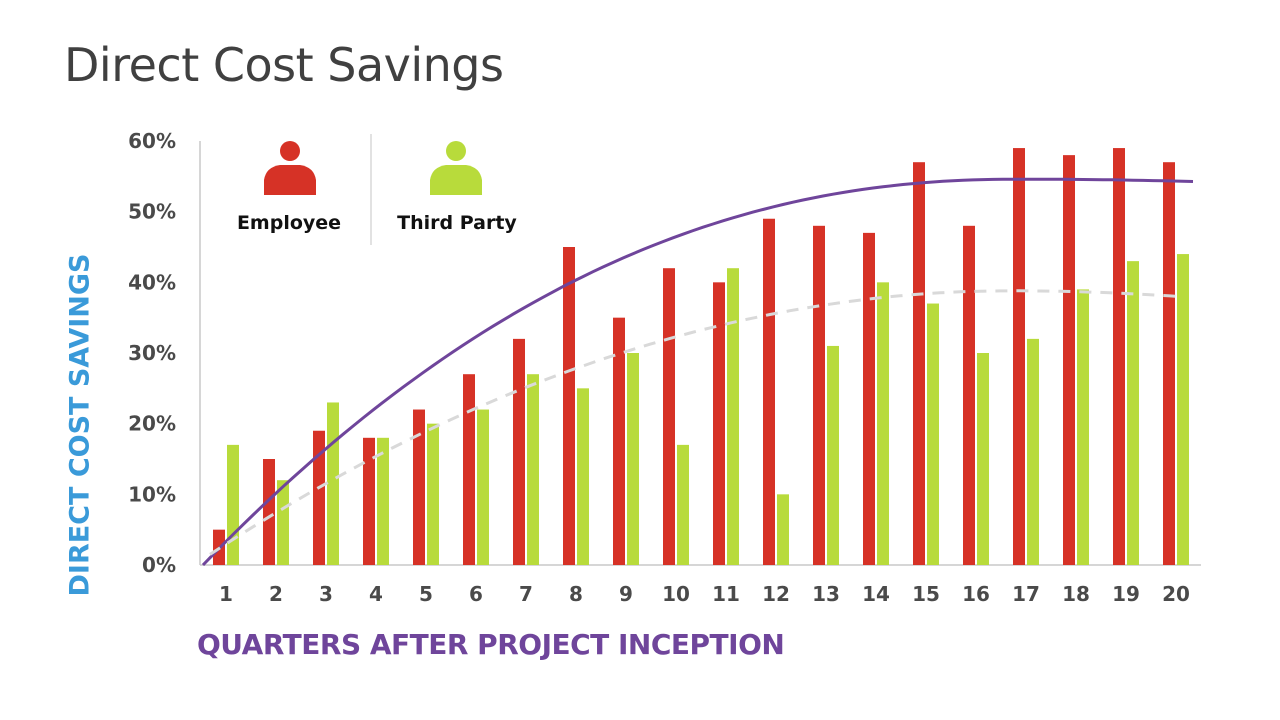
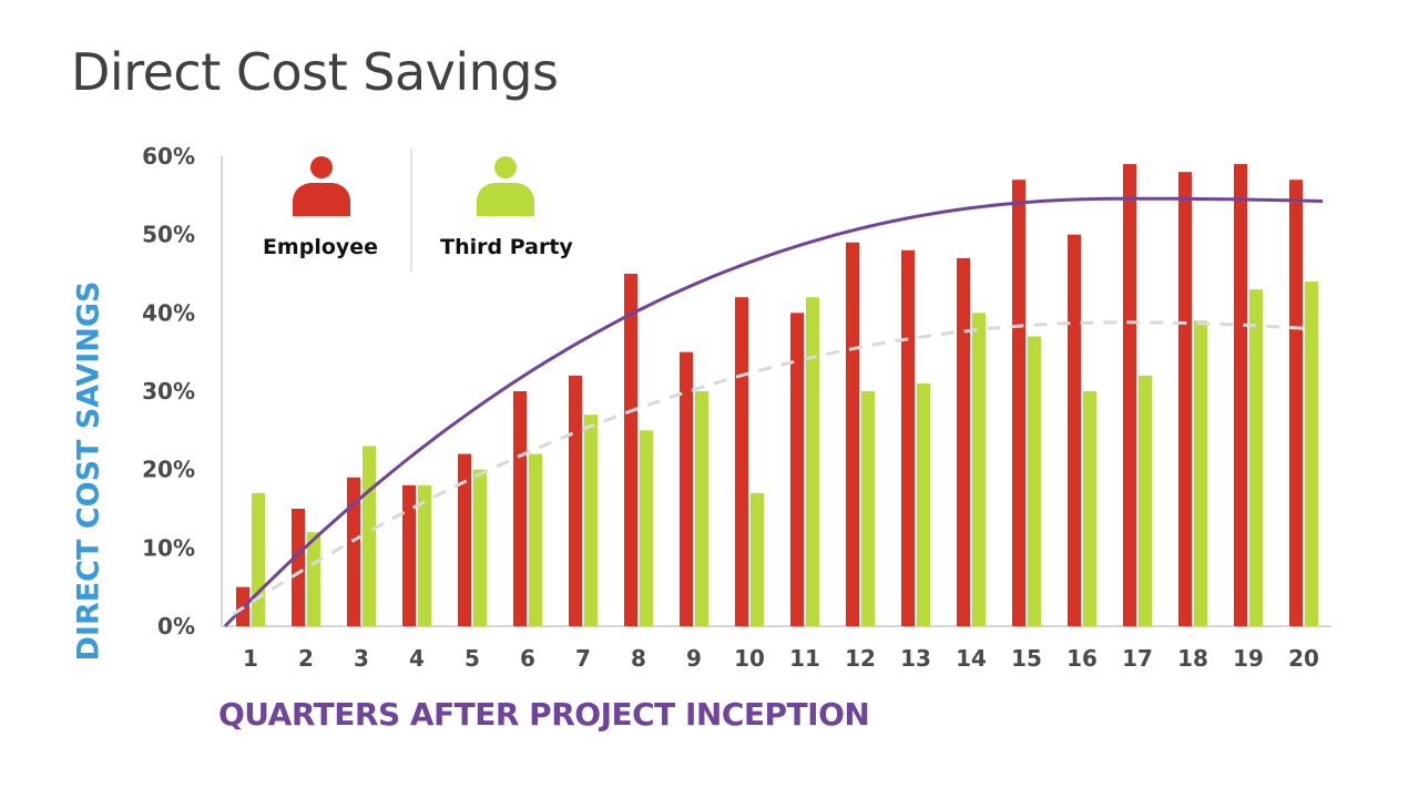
Employee/6: 27% -> 30%
Third Party/12: 10% -> 30%
Employee/16: 48% -> 50%
